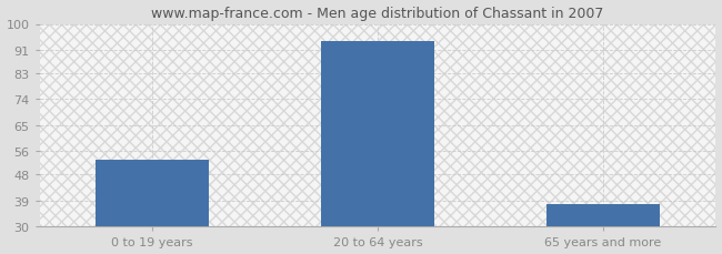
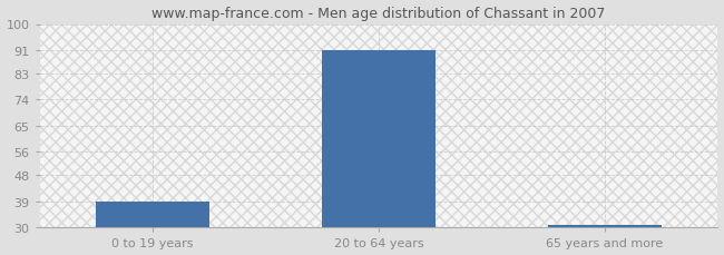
0 to 19 years: 53 -> 39
20 to 64 years: 94 -> 91
65 years and more: 38 -> 31
